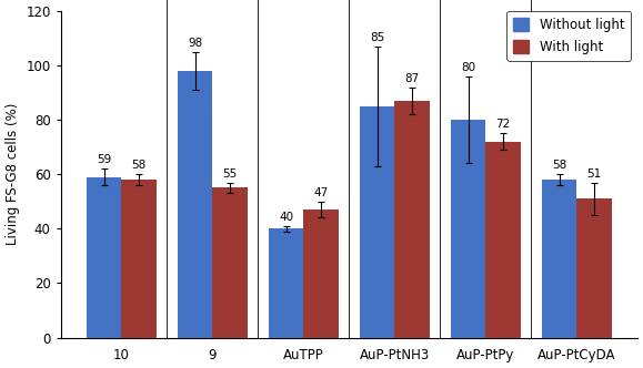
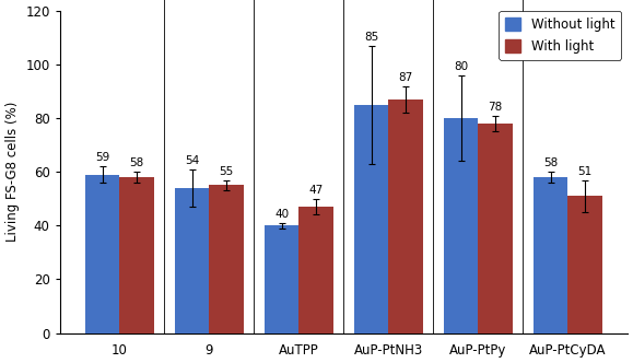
Without light/9: 98 -> 54
With light/AuP-PtPy: 72 -> 78
